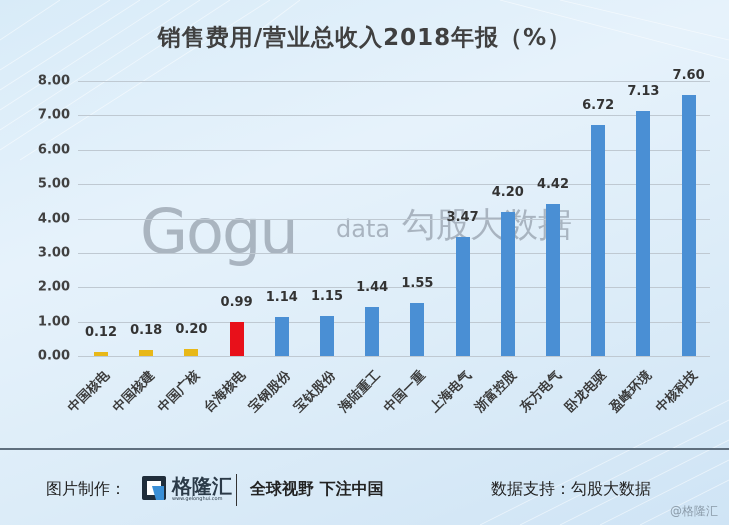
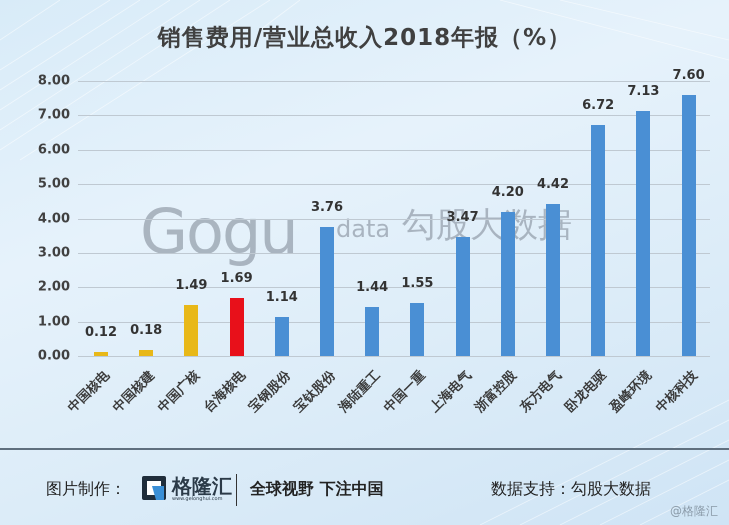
中国广核: 0.20 -> 1.49
台海核电: 0.99 -> 1.69
宝钛股份: 1.15 -> 3.76
